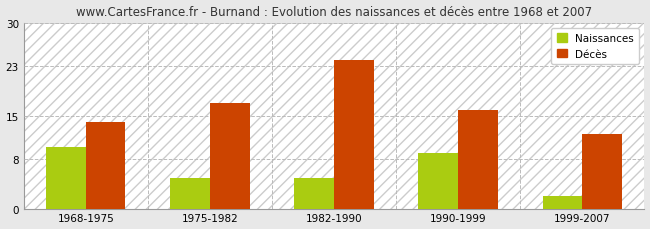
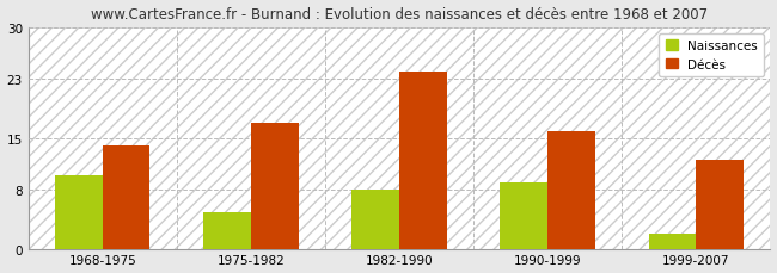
Naissances/1982-1990: 5 -> 8
